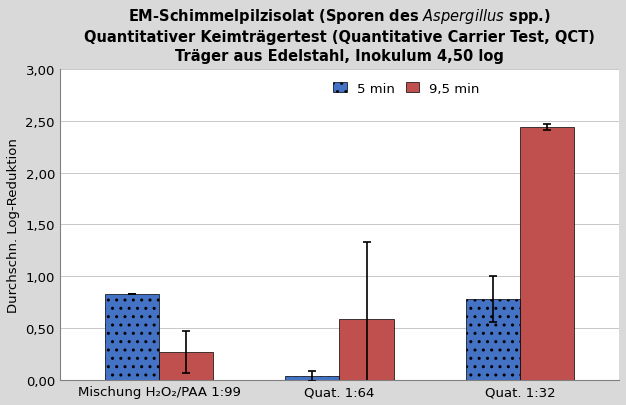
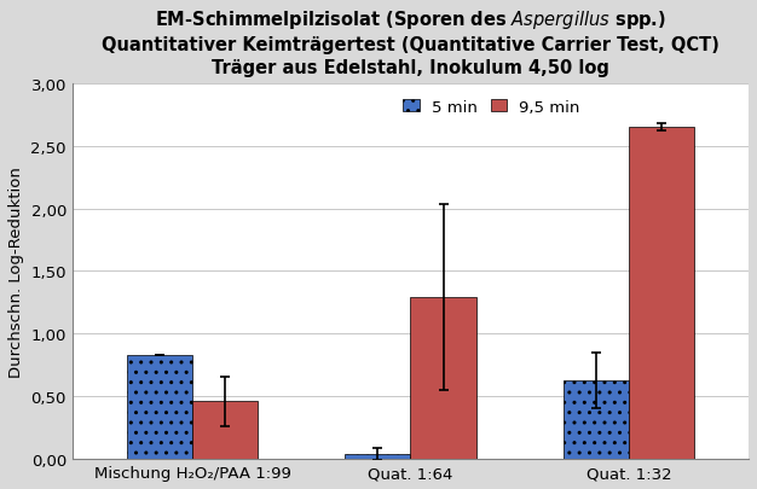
9,5 min/Mischung H₂O₂/PAA 1:99: 0,27 -> 0,46
9,5 min/Quat. 1:64: 0,59 -> 1,29
5 min/Quat. 1:32: 0,78 -> 0,63
9,5 min/Quat. 1:32: 2,44 -> 2,65
